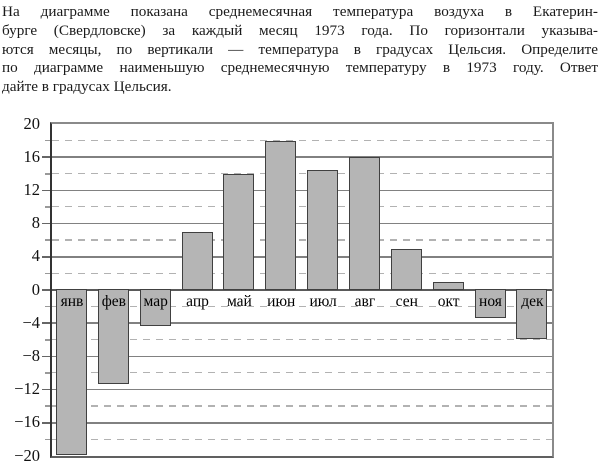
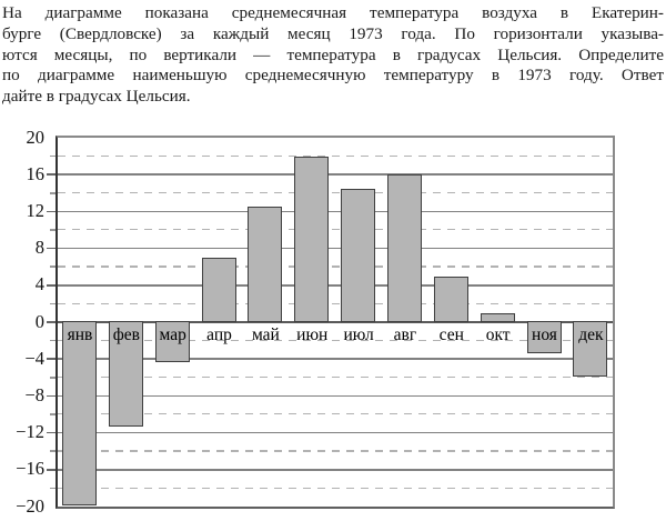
май: 14 -> 12
